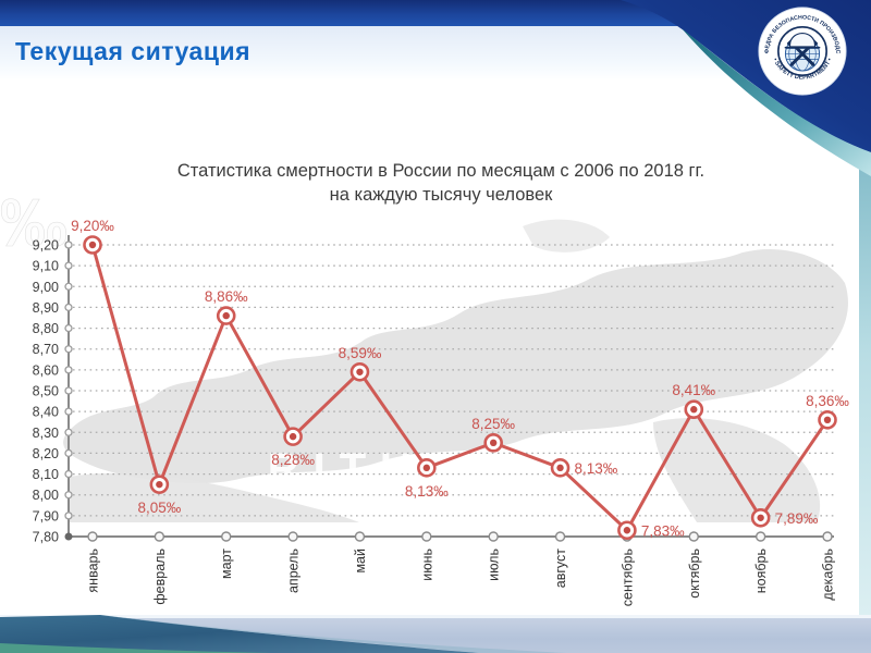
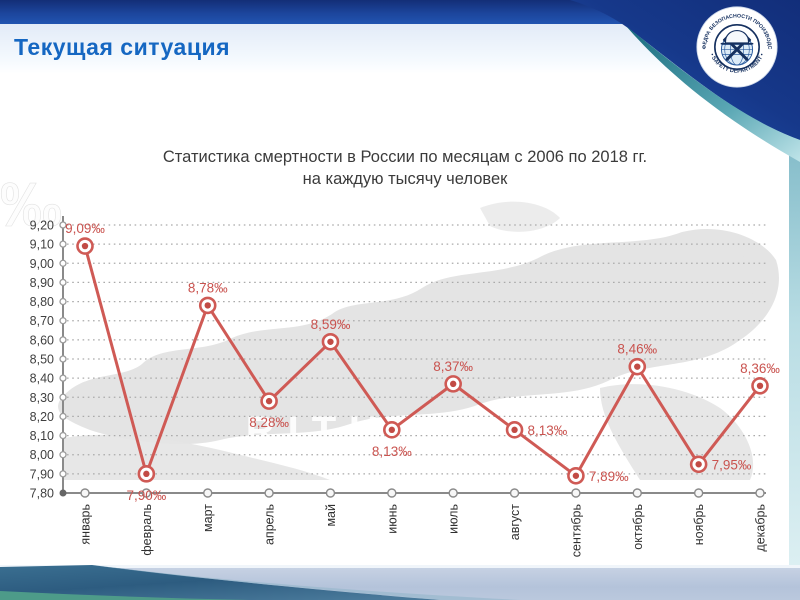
январь: 9,20 -> 9,09
февраль: 8,05 -> 7,90
март: 8,86 -> 8,78
июль: 8,25 -> 8,37
сентябрь: 7,83 -> 7,89
октябрь: 8,41 -> 8,46
ноябрь: 7,89 -> 7,95
